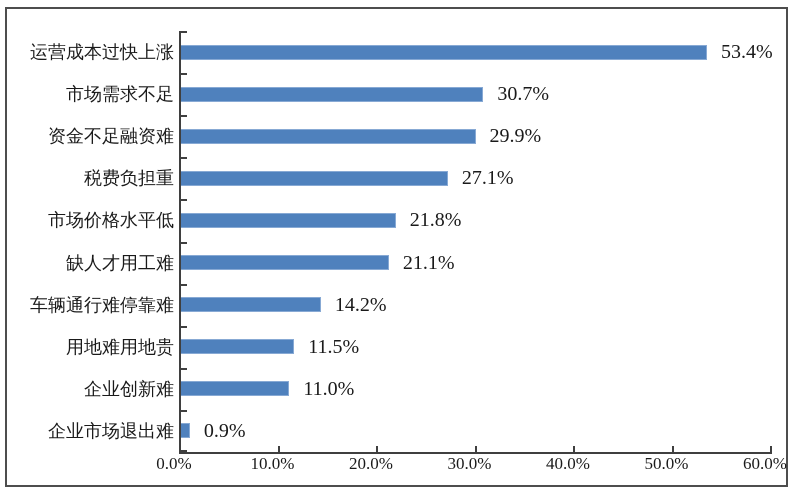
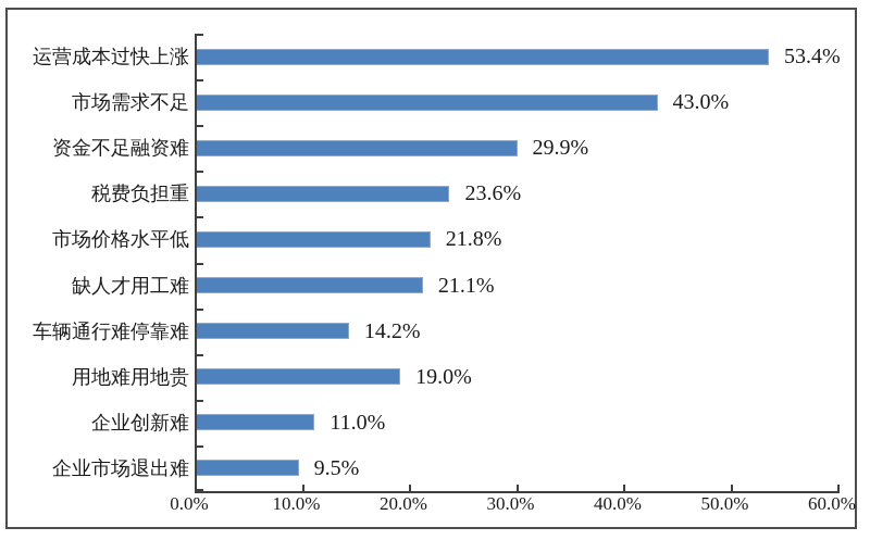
市场需求不足: 30.7% -> 43.0%
税费负担重: 27.1% -> 23.6%
用地难用地贵: 11.5% -> 19.0%
企业市场退出难: 0.9% -> 9.5%
